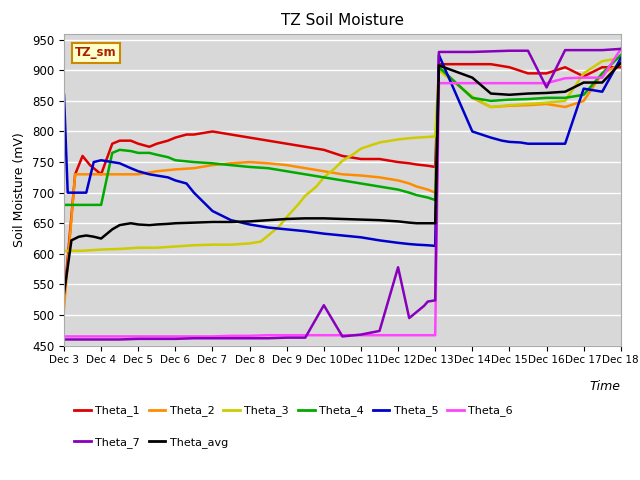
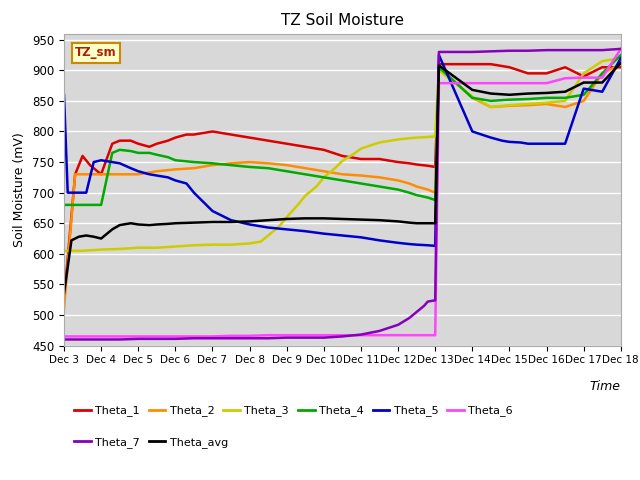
Theta_7/Dec 10: 516 -> 463
Theta_7/Dec 12: 578 -> 484
Theta_avg/Dec 14: 888 -> 868
Theta_7/Dec 16: 872 -> 933
